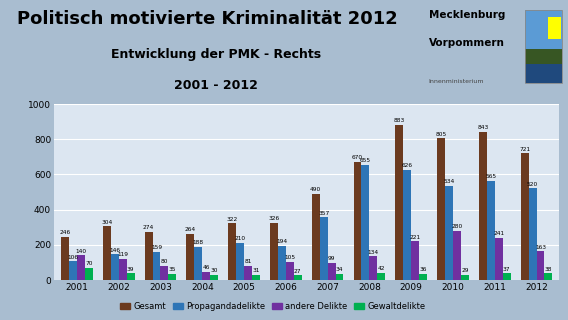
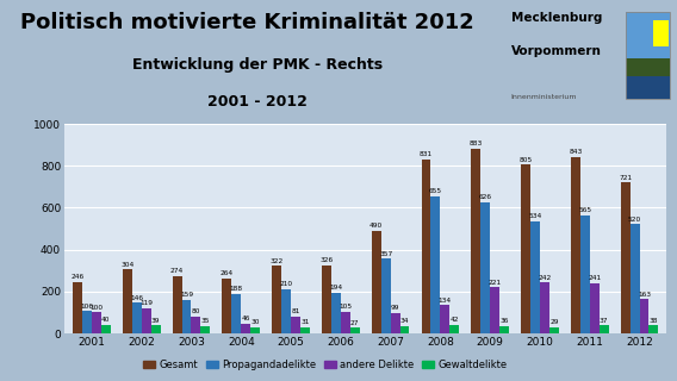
andere Delikte/2001: 140 -> 100
Gewaltdelikte/2001: 70 -> 40
Gesamt/2008: 670 -> 830
andere Delikte/2010: 280 -> 240
